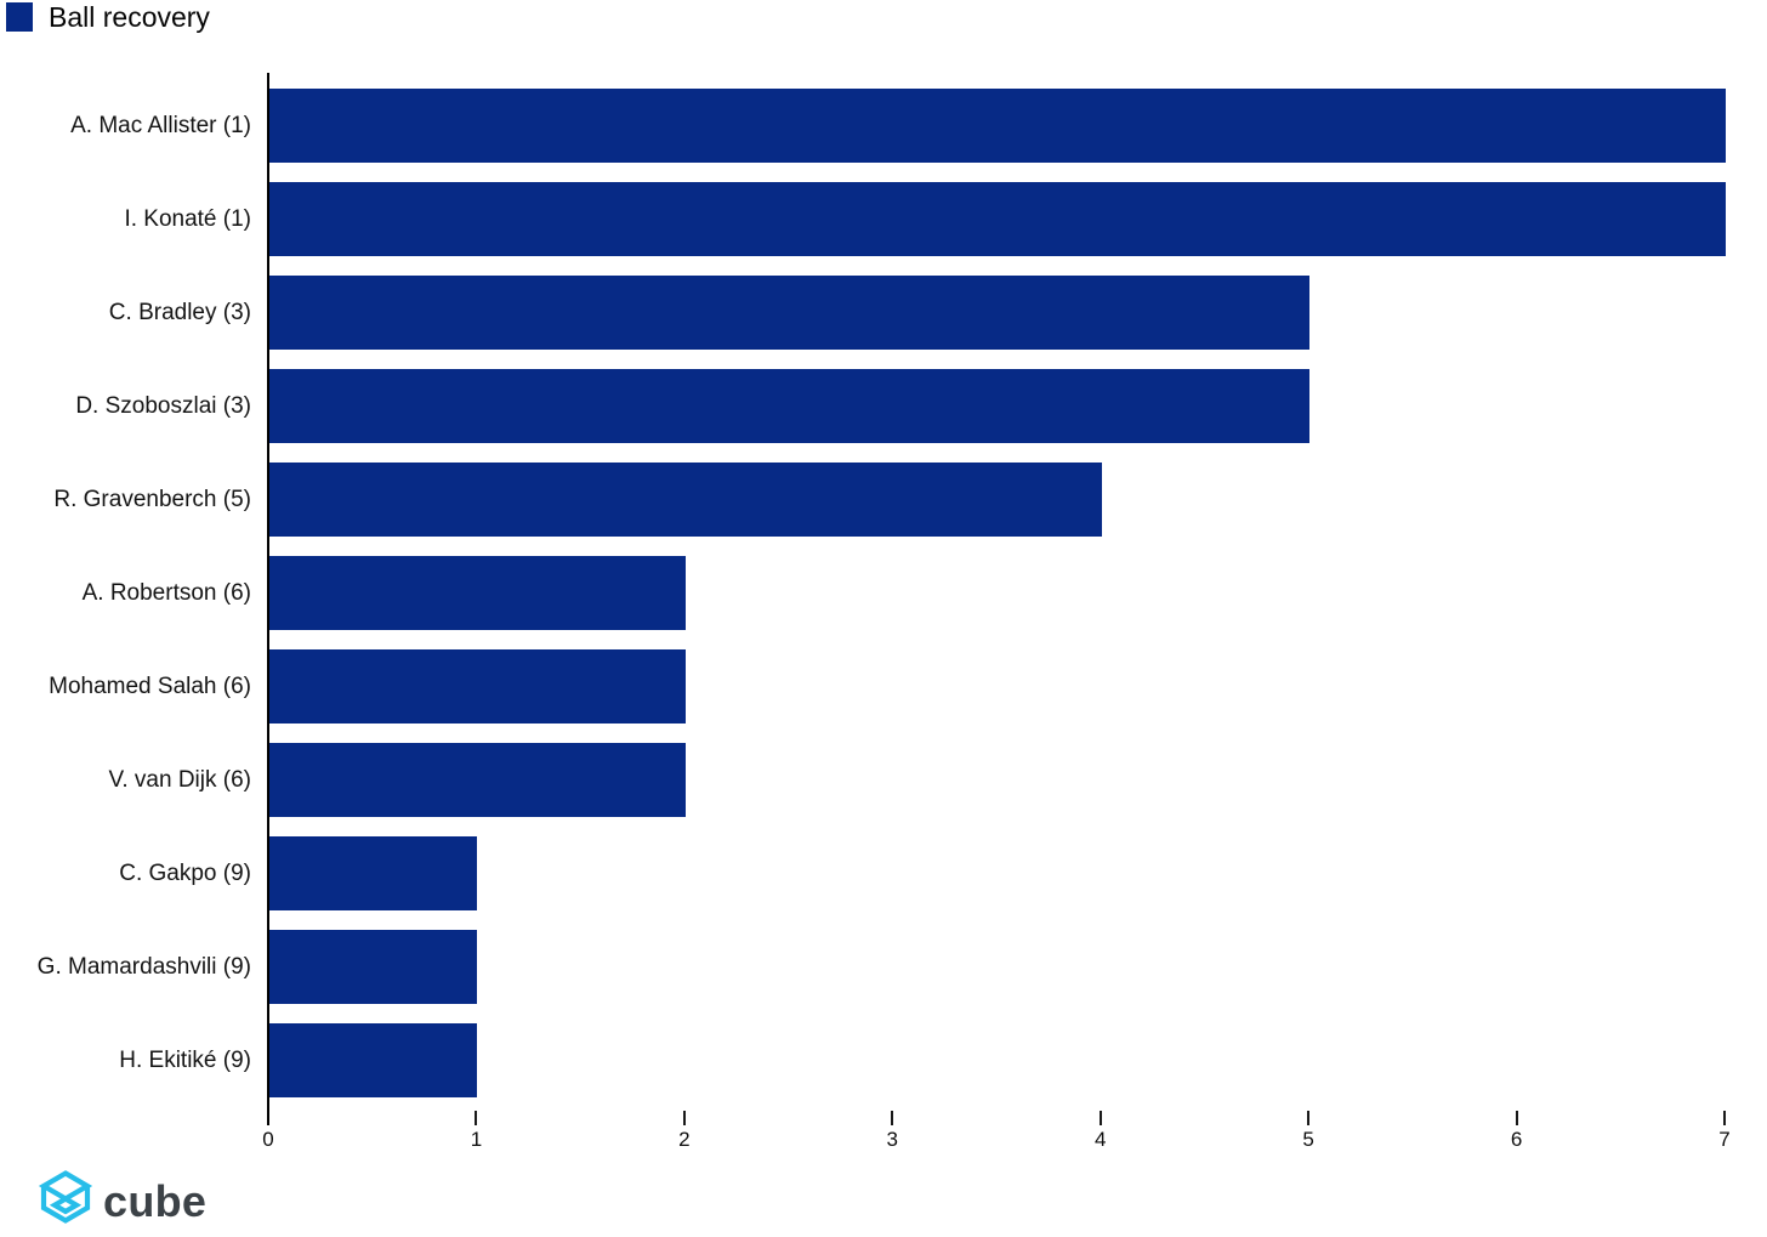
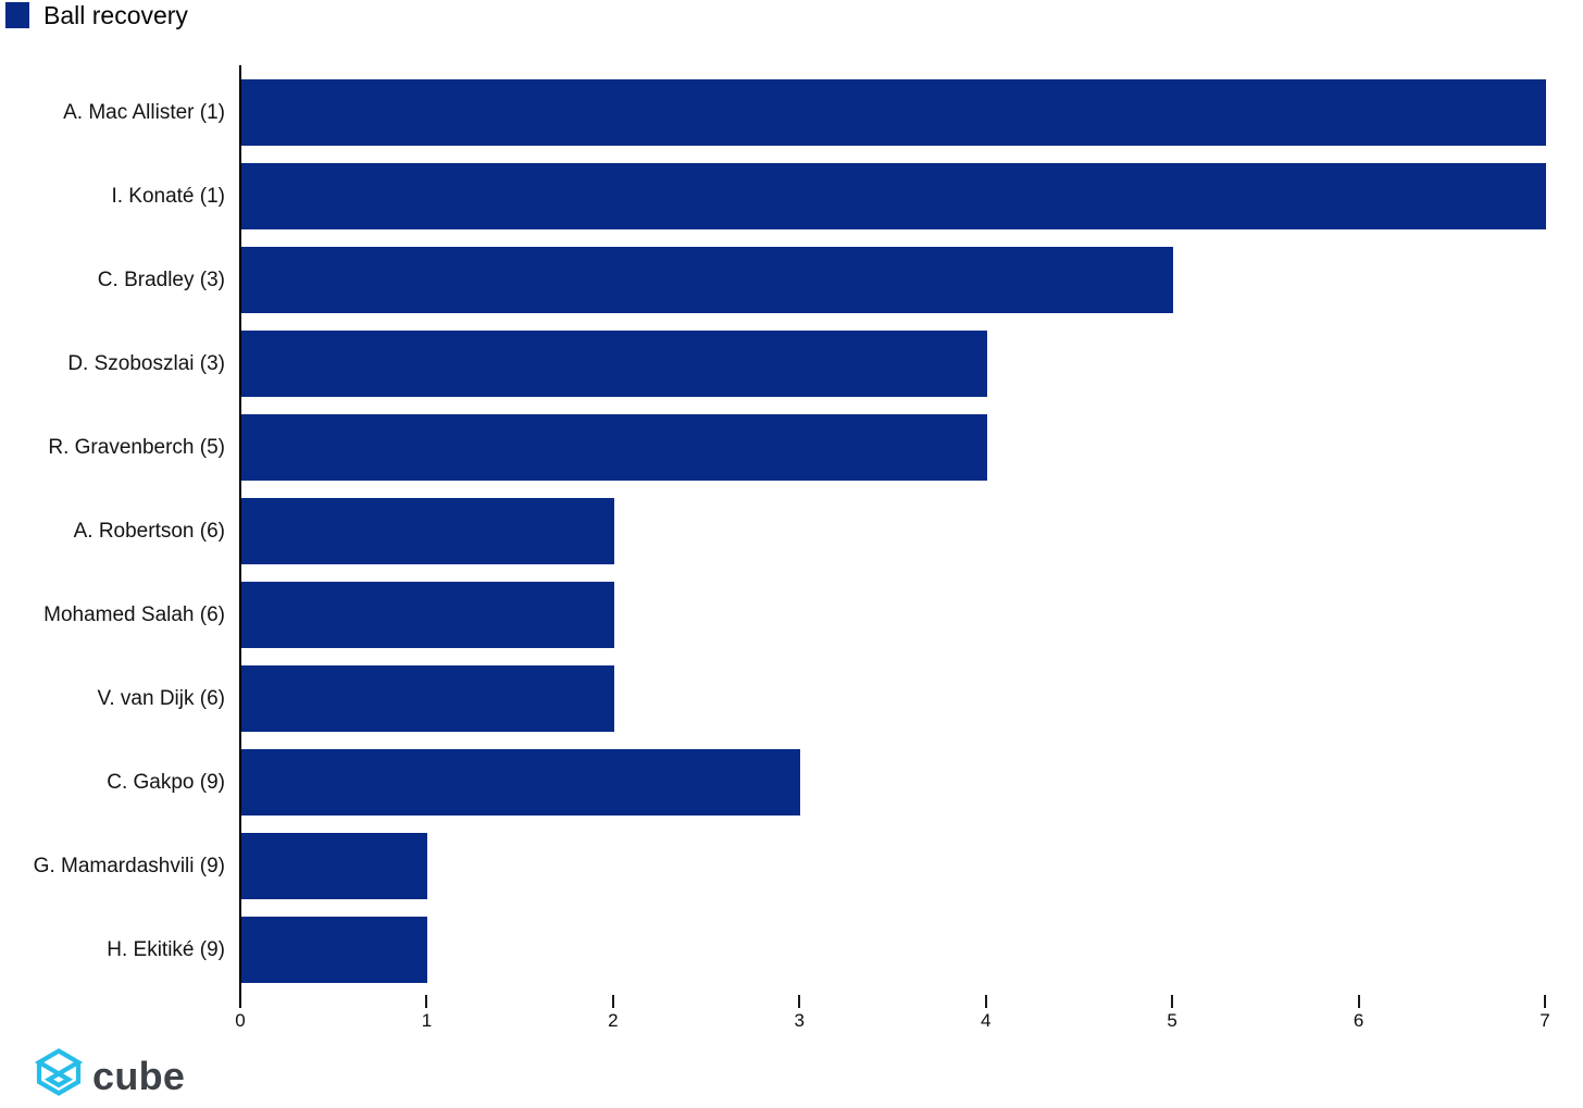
D. Szoboszlai (3): 5 -> 4
C. Gakpo (9): 1 -> 3
